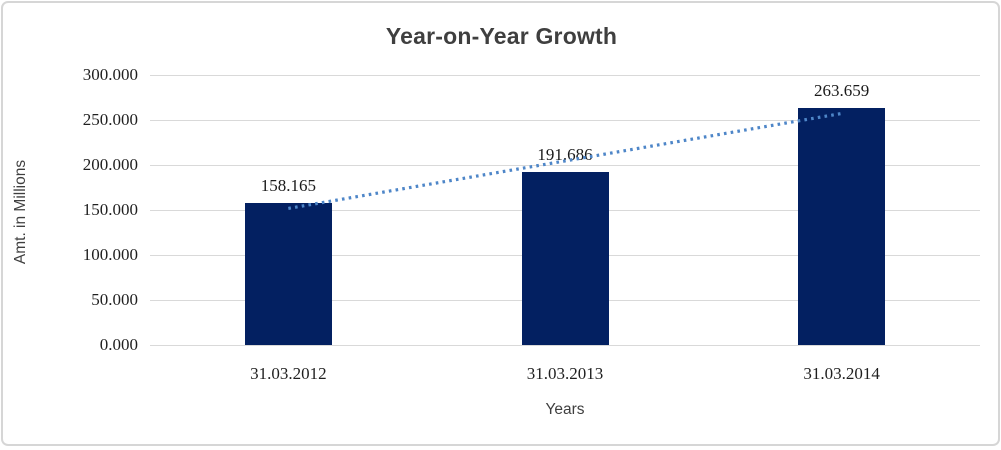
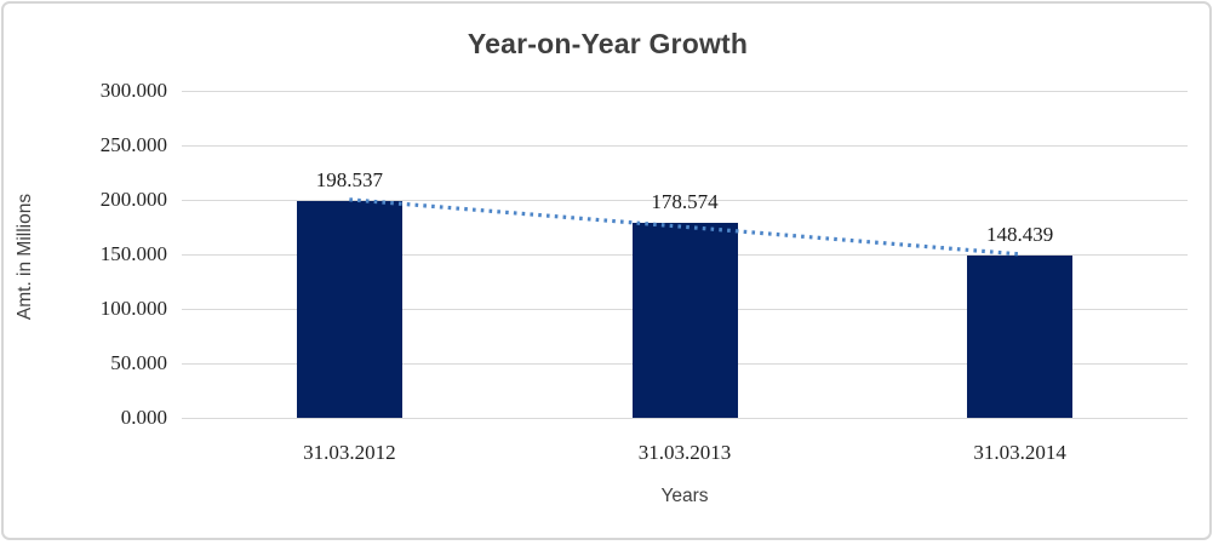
31.03.2012: 158.165 -> 198.537
31.03.2013: 191.686 -> 178.574
31.03.2014: 263.659 -> 148.439
